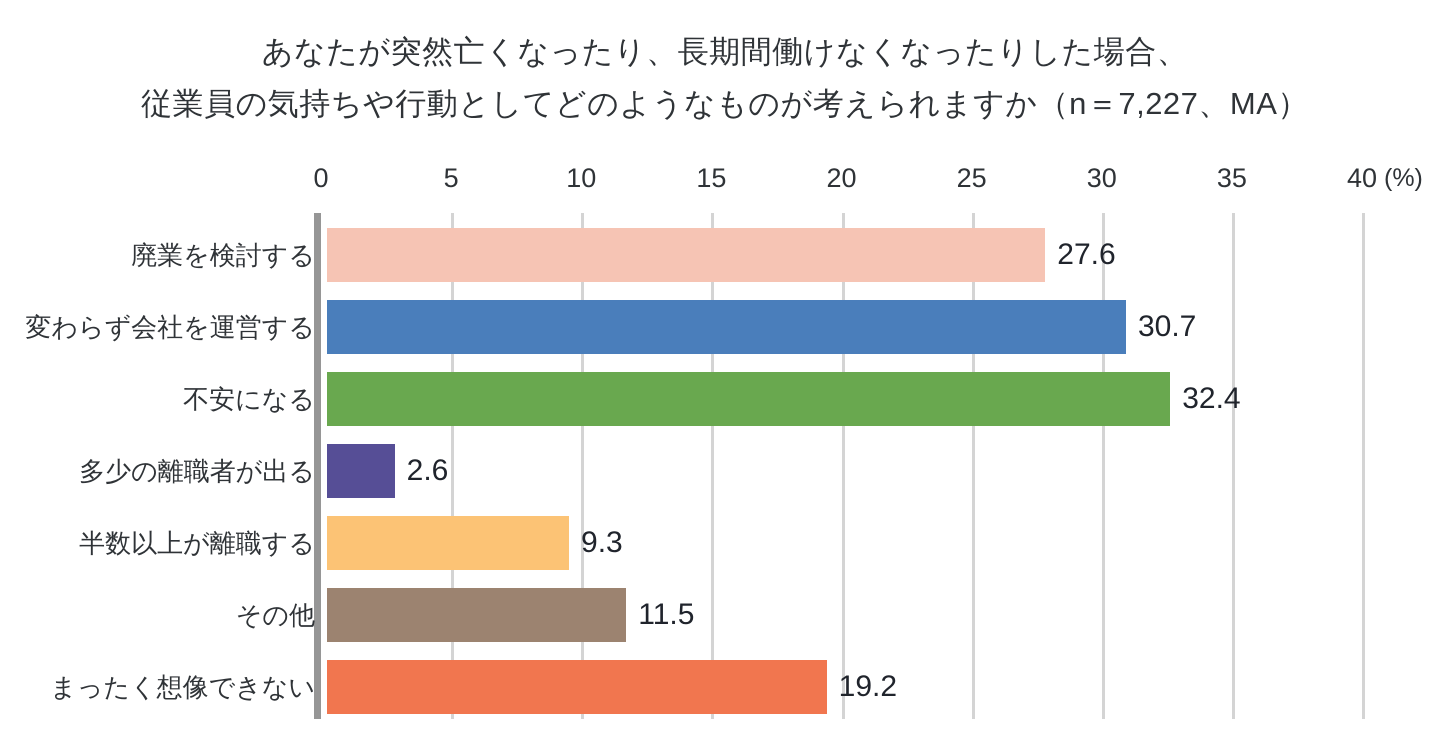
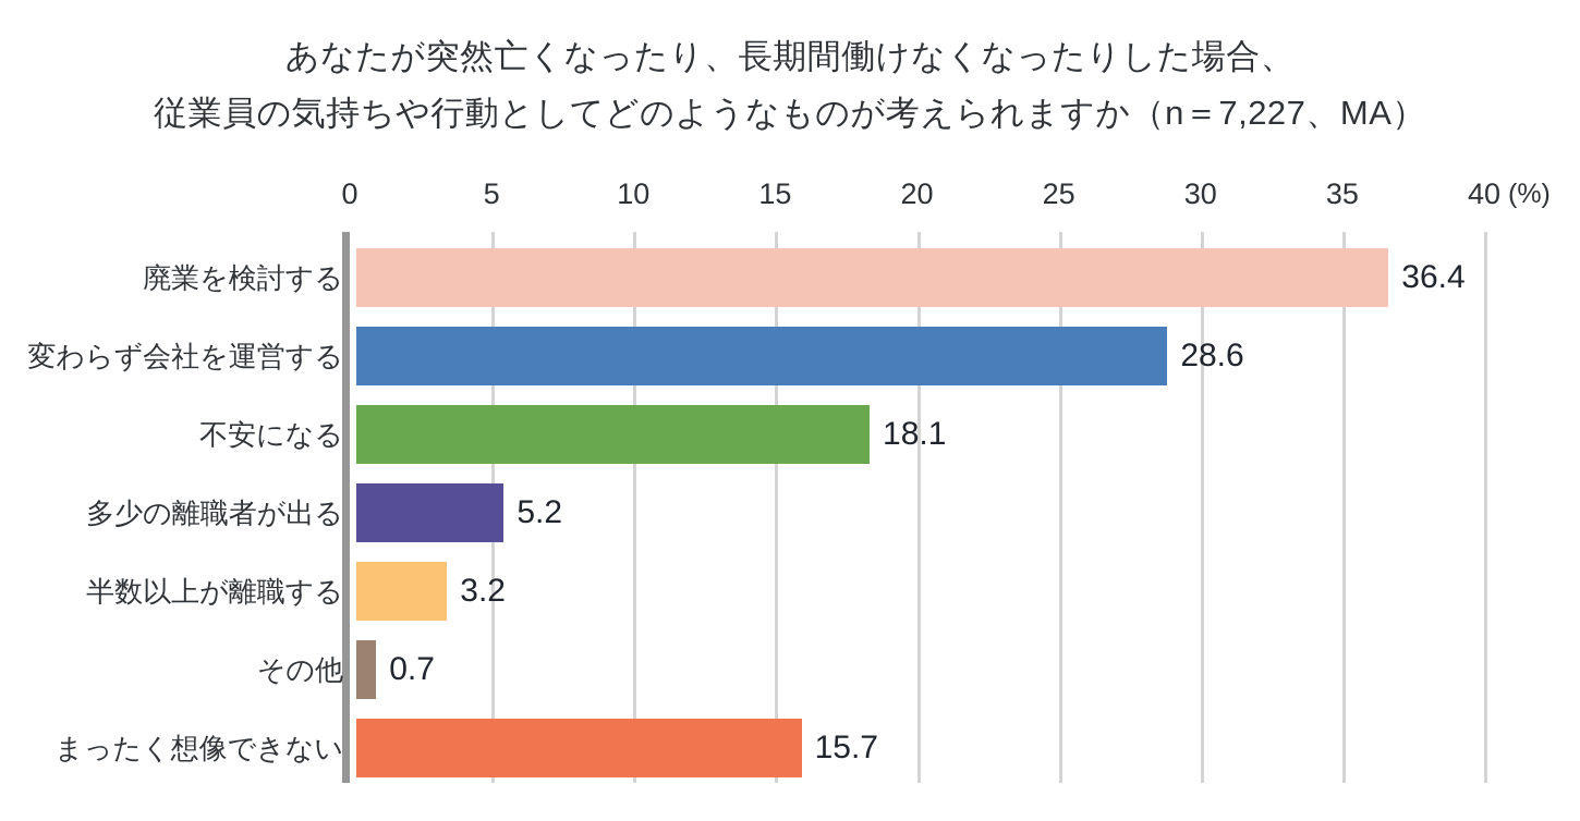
廃業を検討する: 27.6 -> 36.4
変わらず会社を運営する: 30.7 -> 28.6
不安になる: 32.4 -> 18.1
多少の離職者が出る: 2.6 -> 5.2
半数以上が離職する: 9.3 -> 3.2
その他: 11.5 -> 0.7
まったく想像できない: 19.2 -> 15.7
